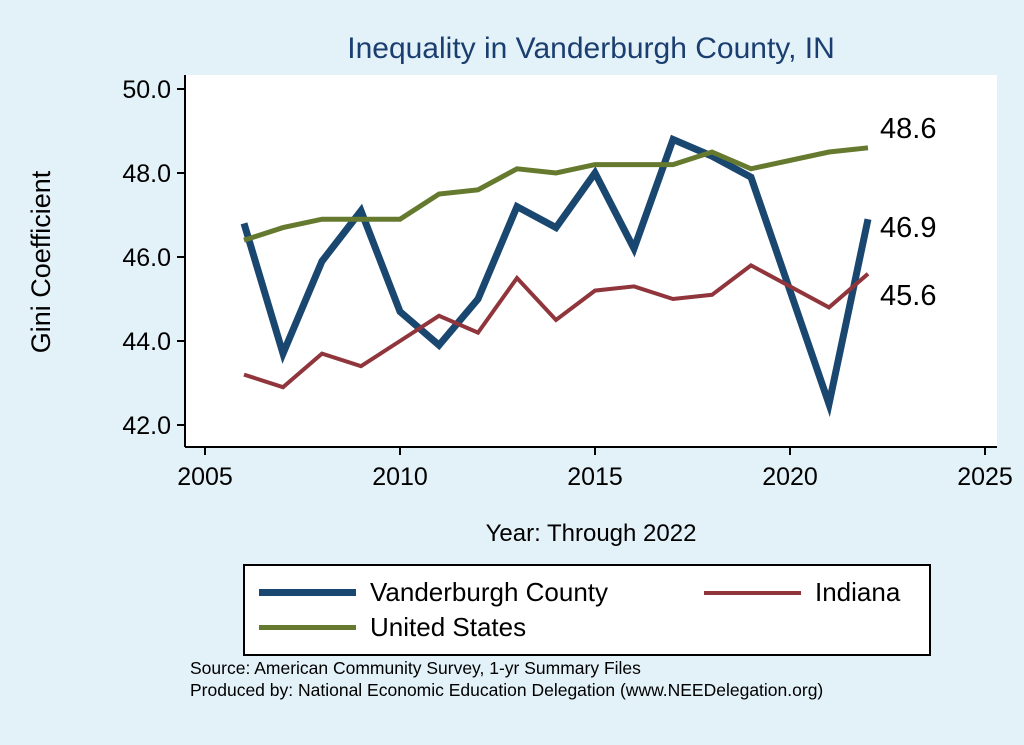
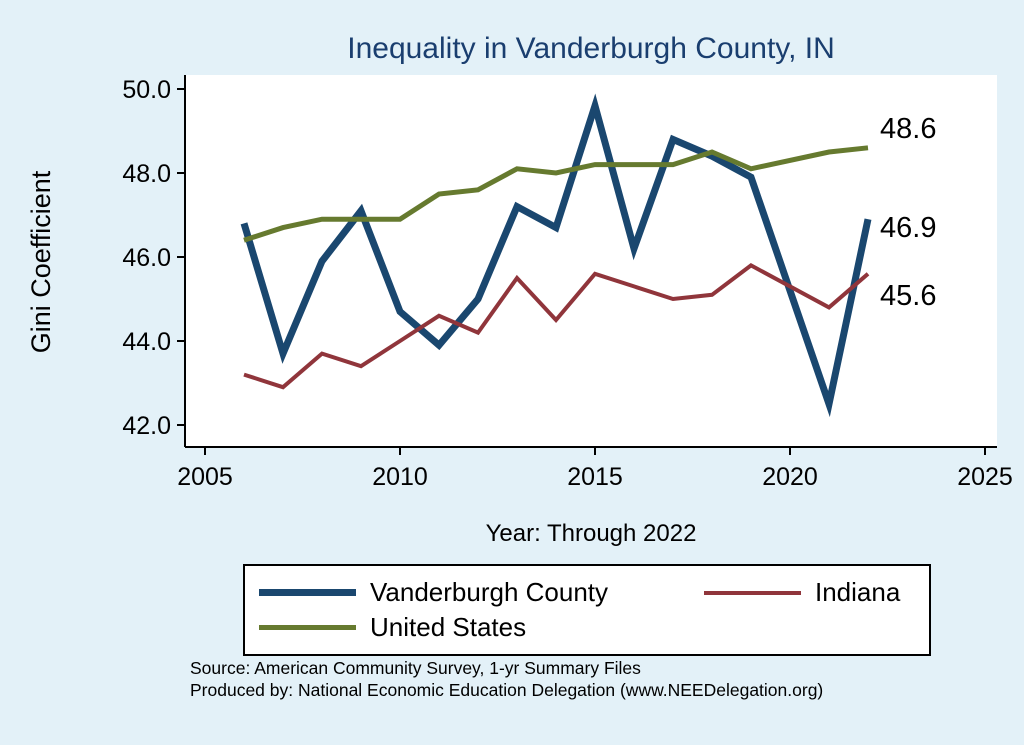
Vanderburgh County/2015: 48.0 -> 49.6
Indiana/2015: 45.2 -> 45.6
